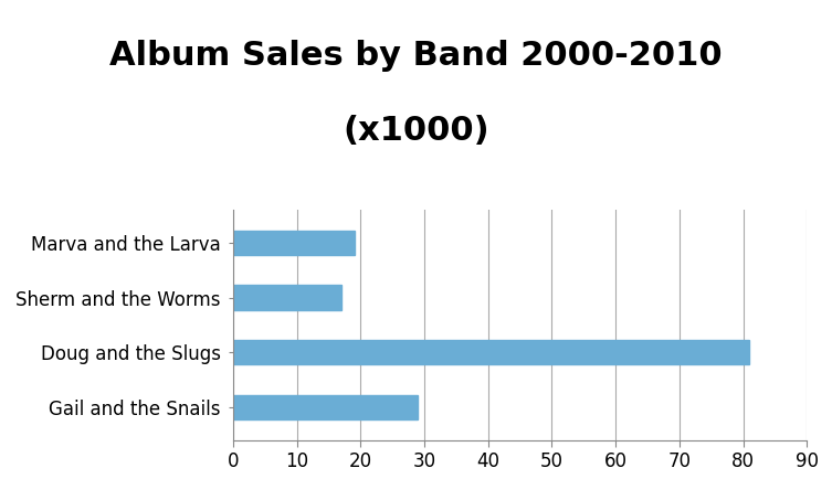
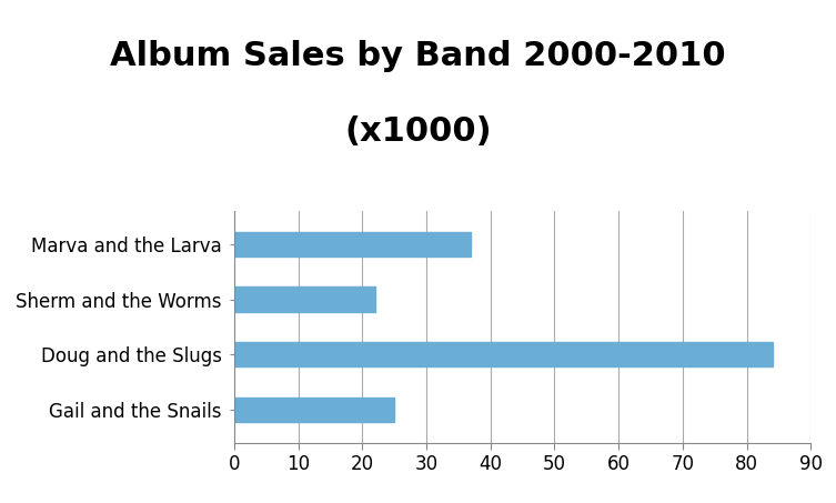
Marva and the Larva: 19 -> 37
Sherm and the Worms: 17 -> 22
Doug and the Slugs: 81 -> 84
Gail and the Snails: 29 -> 25
